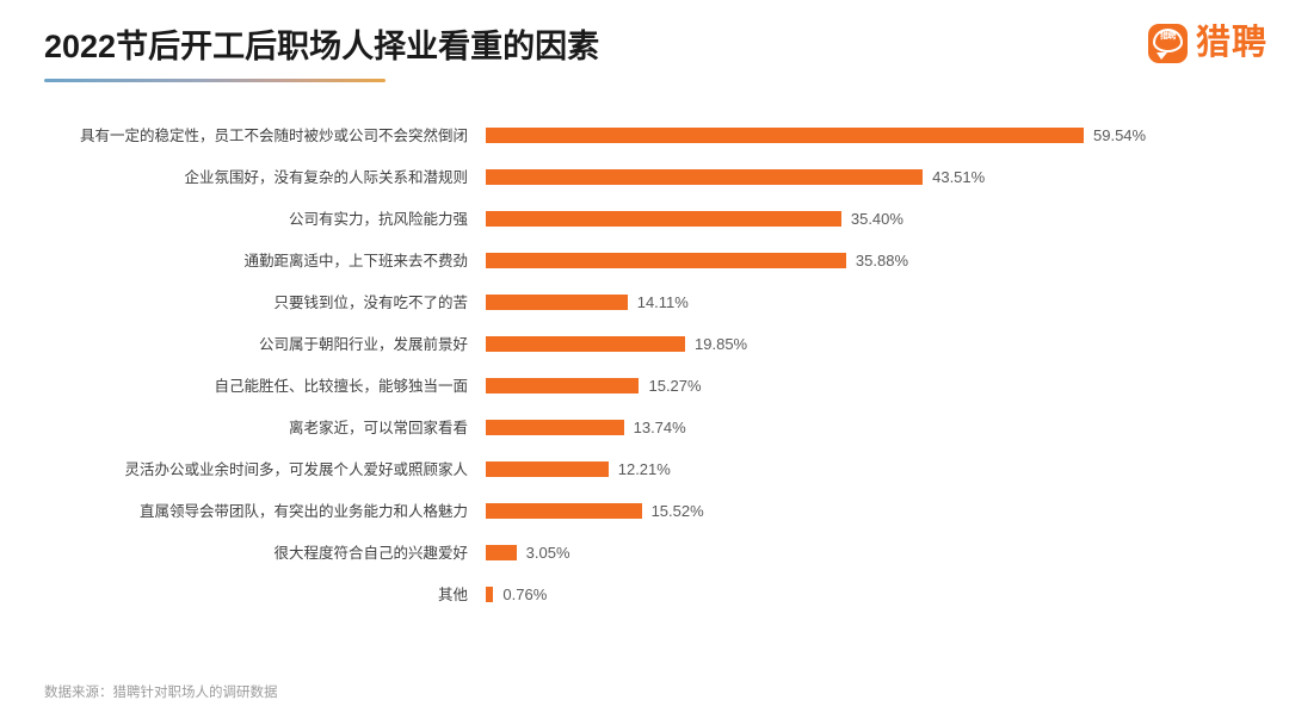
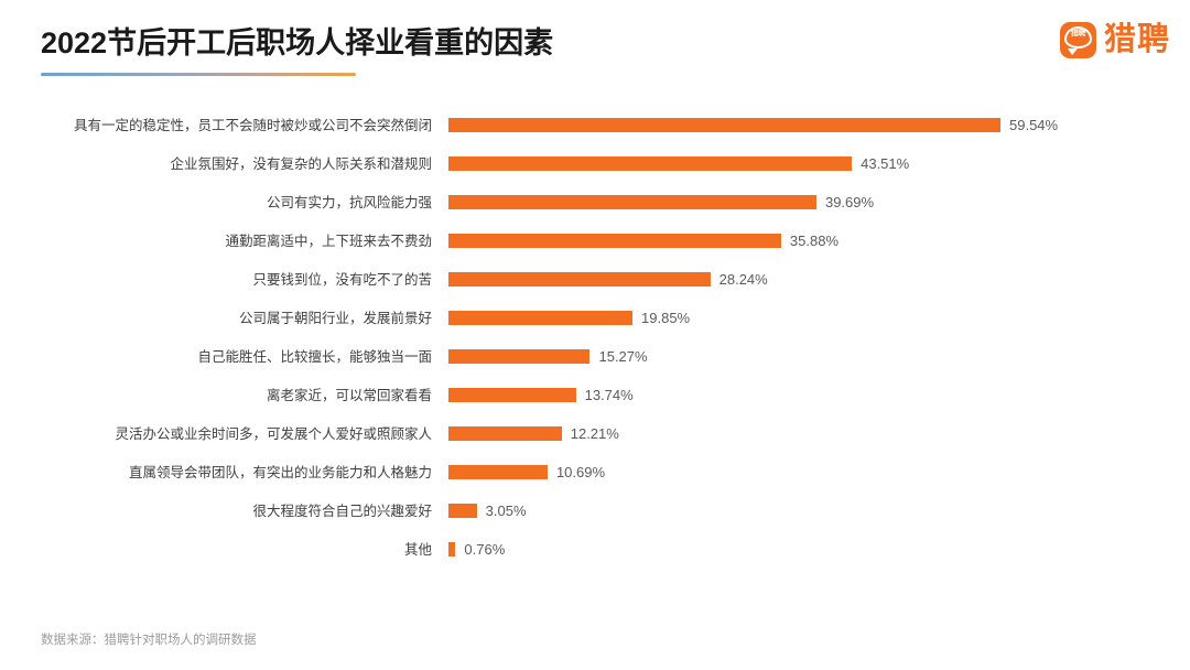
公司有实力，抗风险能力强: 35.40% -> 39.69%
只要钱到位，没有吃不了的苦: 14.11% -> 28.24%
直属领导会带团队，有突出的业务能力和人格魅力: 15.52% -> 10.69%
